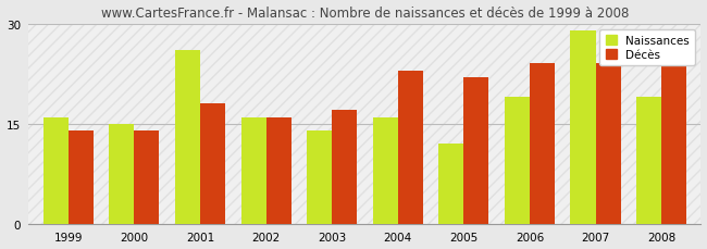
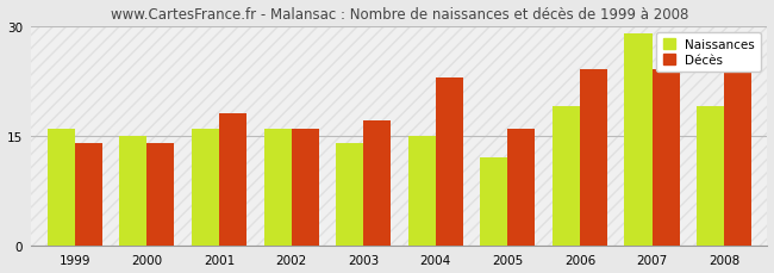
Naissances/2001: 26 -> 16
Naissances/2004: 16 -> 15
Décès/2005: 22 -> 16
